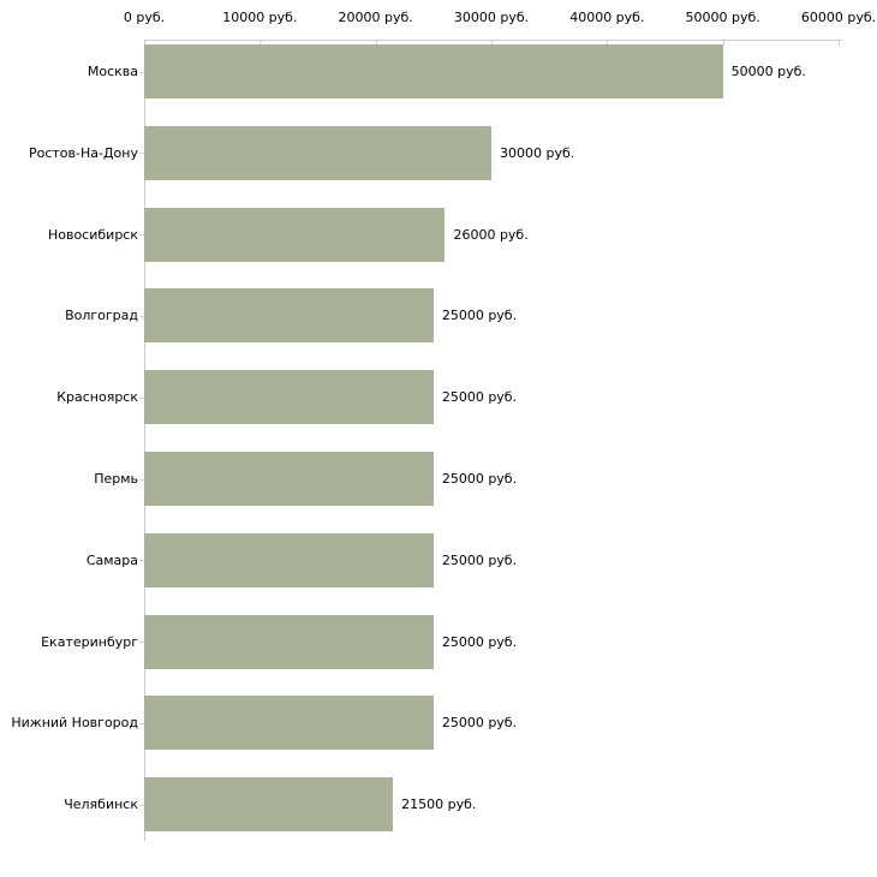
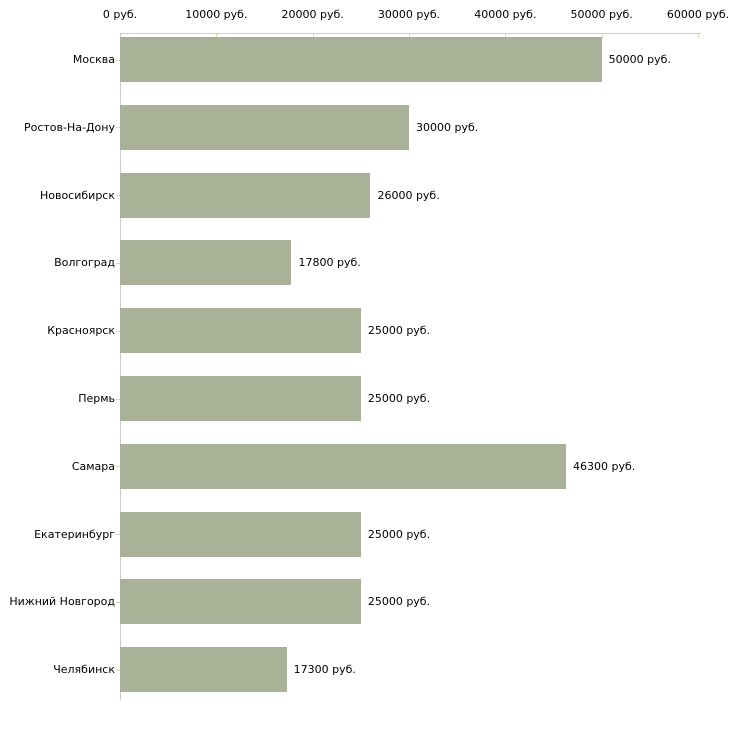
Волгоград: 25000 -> 17800
Самара: 25000 -> 46300
Челябинск: 21500 -> 17300
